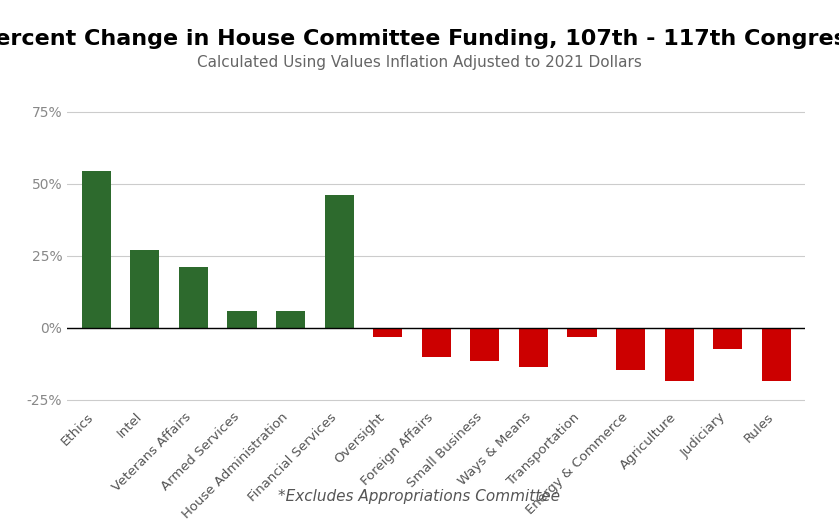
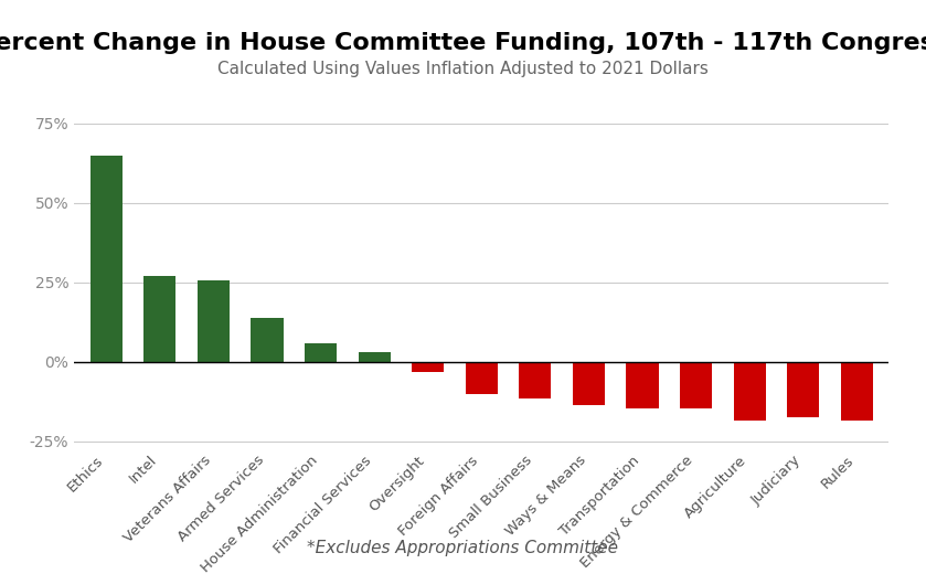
Ethics: 54.5% -> 65.0%
Veterans Affairs: 21.0% -> 25.5%
Armed Services: 6.0% -> 14.0%
Financial Services: 46.0% -> 3.0%
Transportation: -3.0% -> -14.5%
Judiciary: -7.5% -> -17.5%
